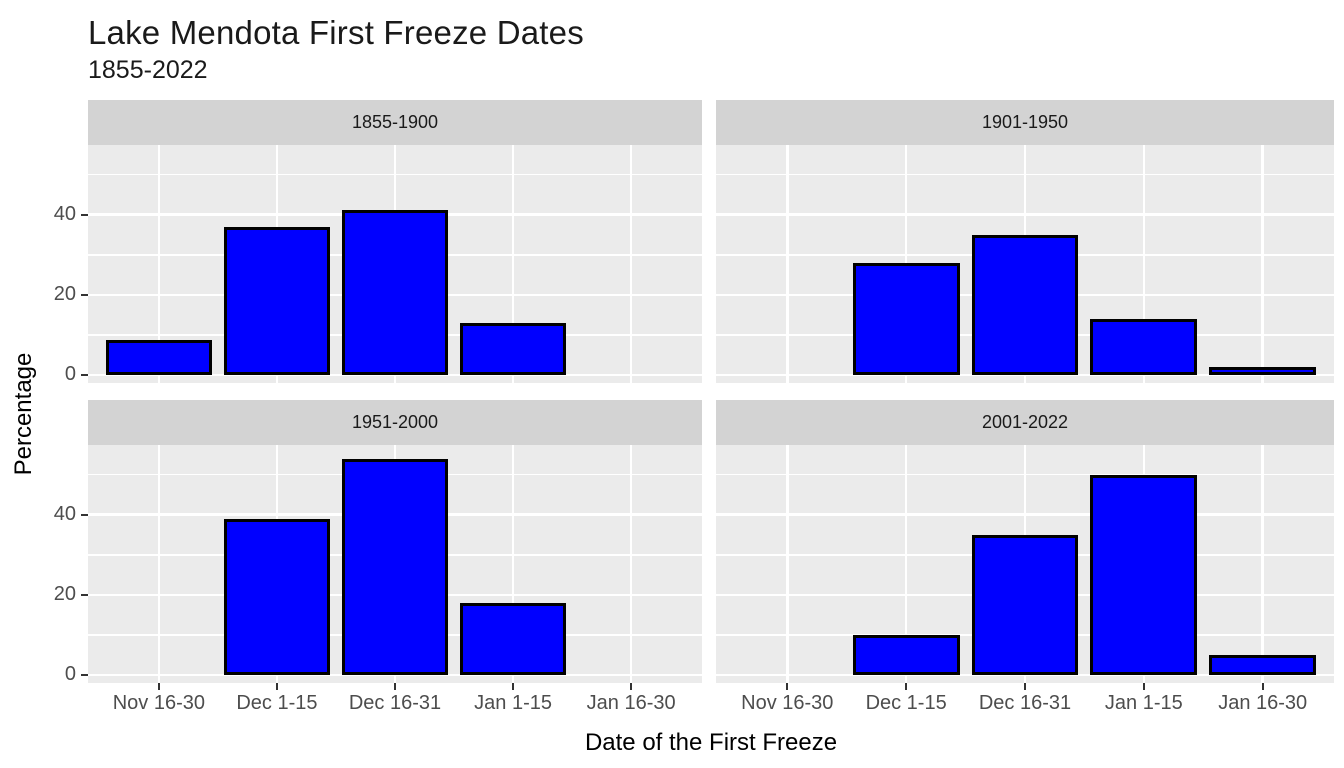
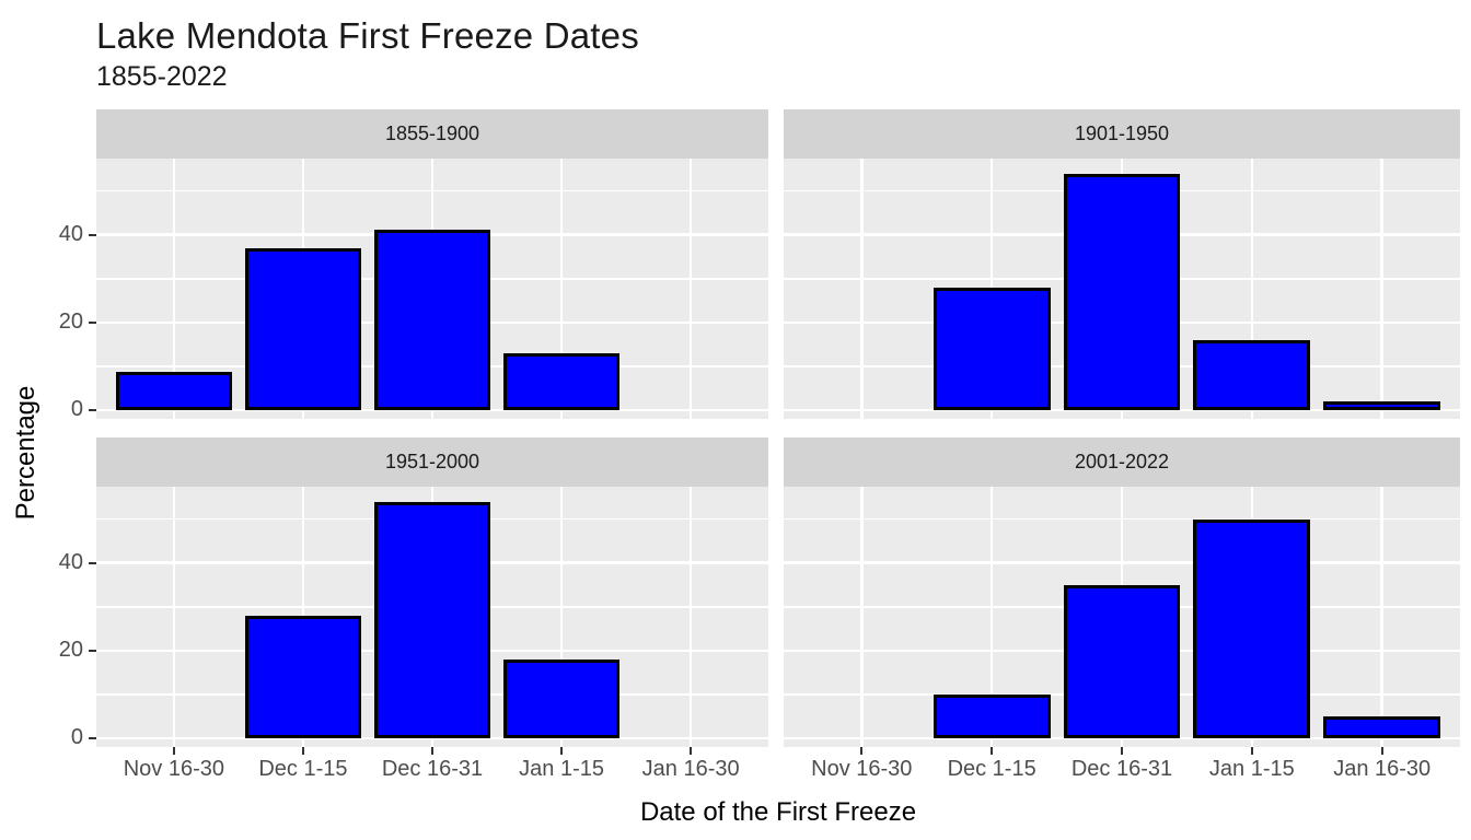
1951-2000/Dec 1-15: 39 -> 28
1901-1950/Dec 16-31: 35 -> 54
1901-1950/Jan 1-15: 14 -> 16
